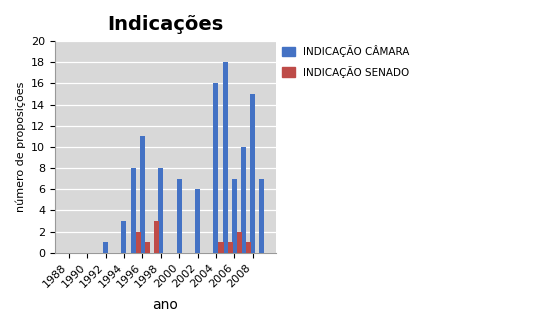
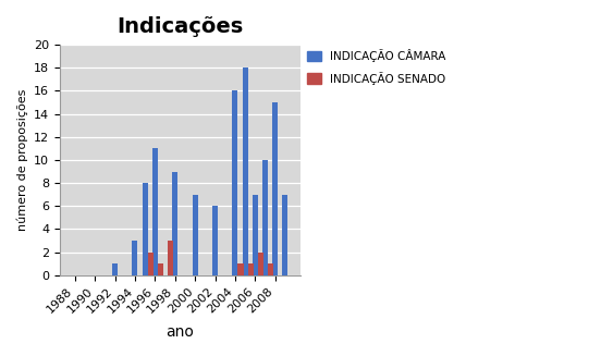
INDICAÇÃO CÂMARA/1998: 8 -> 9
